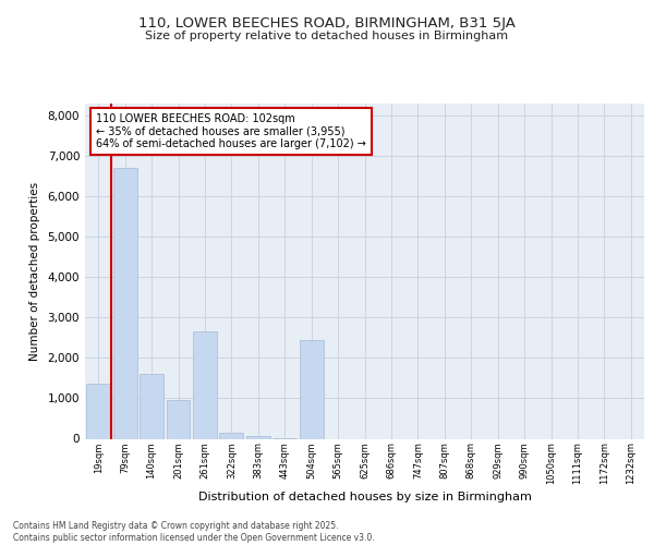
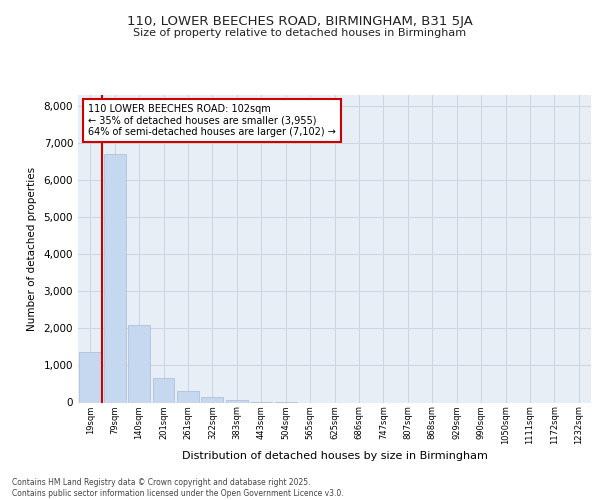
140sqm: 1,600 -> 2,100
201sqm: 950 -> 650
261sqm: 2,650 -> 320
504sqm: 2,450 -> 10
